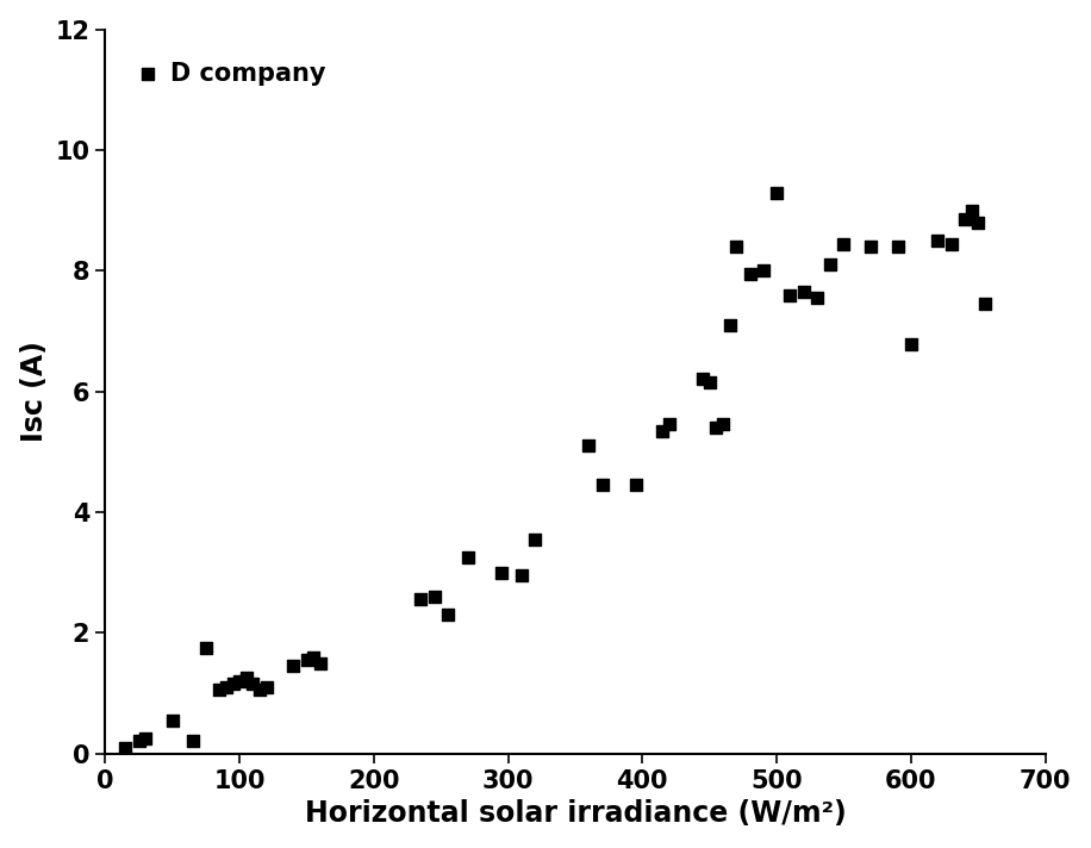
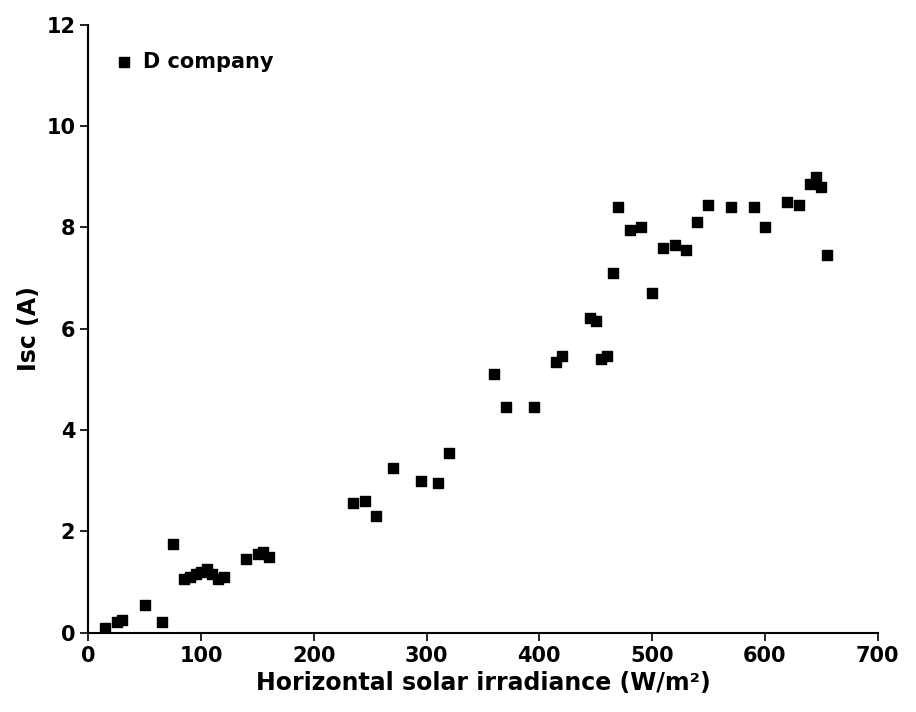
500: 9.28 -> 6.70
600: 6.78 -> 8.00
